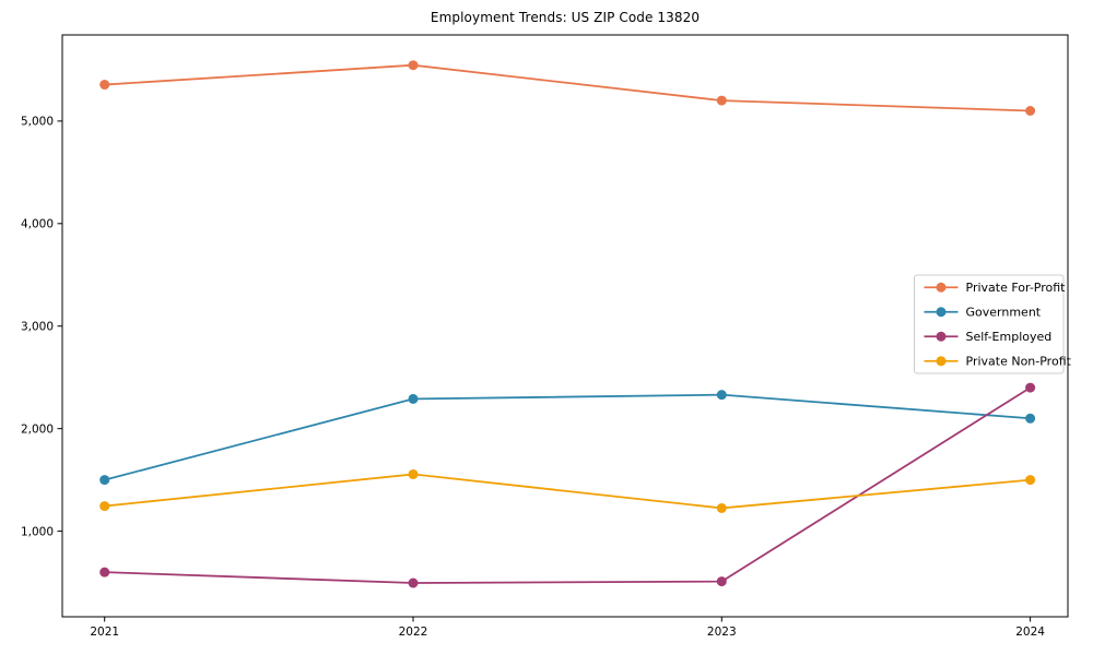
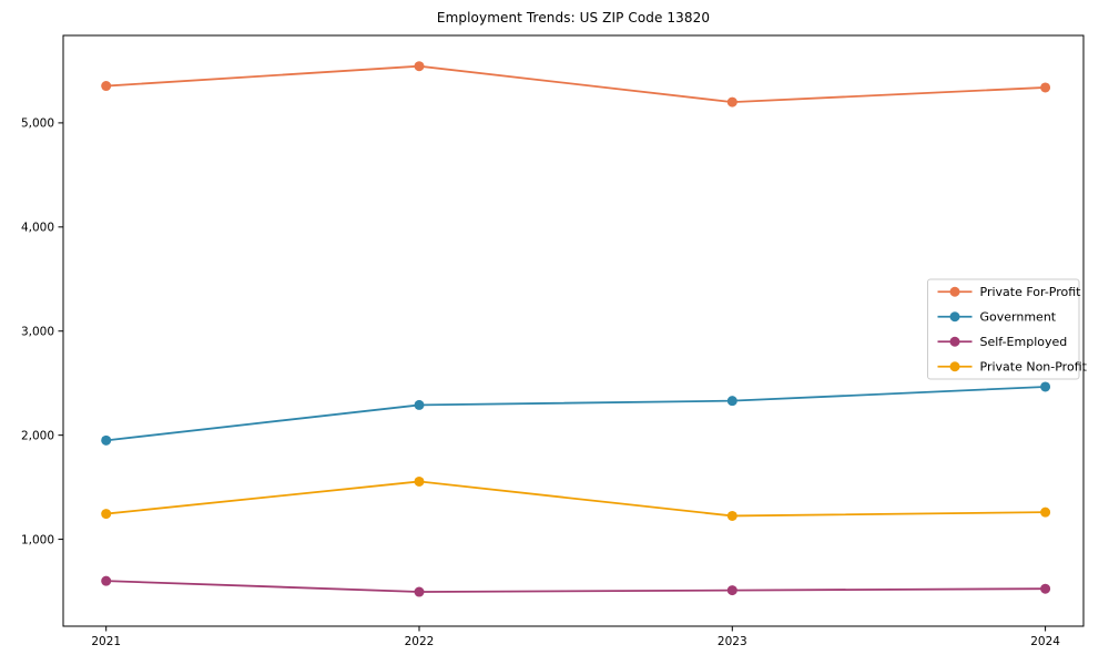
Government/2021: 1500 -> 2000
Private For-Profit/2024: 5100 -> 5300
Government/2024: 2100 -> 2500
Self-Employed/2024: 2400 -> 500
Private Non-Profit/2024: 1500 -> 1300
